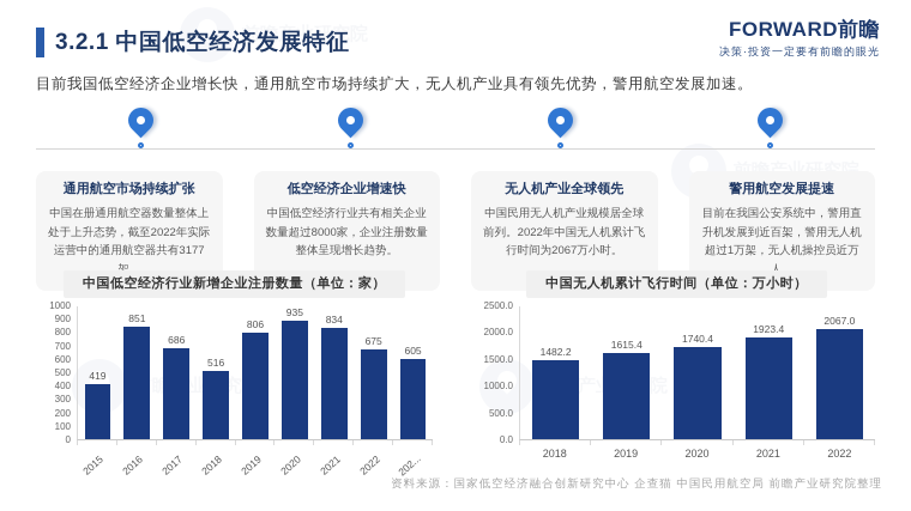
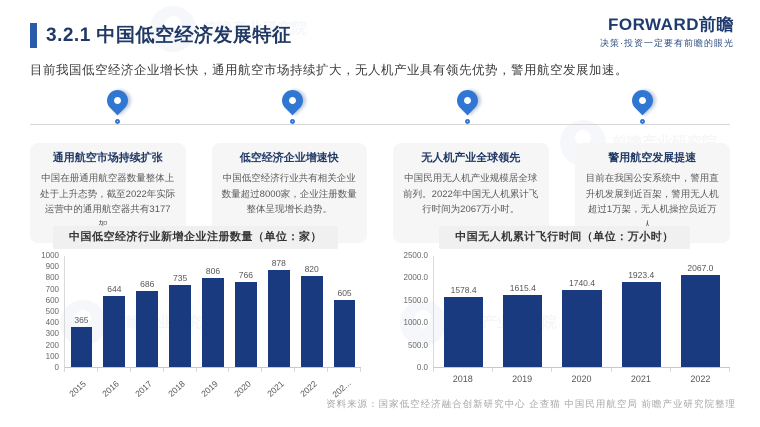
中国低空经济行业新增企业注册数量（单位：家）/2015: 419 -> 365
中国低空经济行业新增企业注册数量（单位：家）/2016: 851 -> 644
中国低空经济行业新增企业注册数量（单位：家）/2018: 516 -> 735
中国低空经济行业新增企业注册数量（单位：家）/2020: 935 -> 766
中国低空经济行业新增企业注册数量（单位：家）/2021: 834 -> 878
中国低空经济行业新增企业注册数量（单位：家）/2022: 675 -> 820
中国无人机累计飞行时间（单位：万小时）/2018: 1482.2 -> 1578.4
